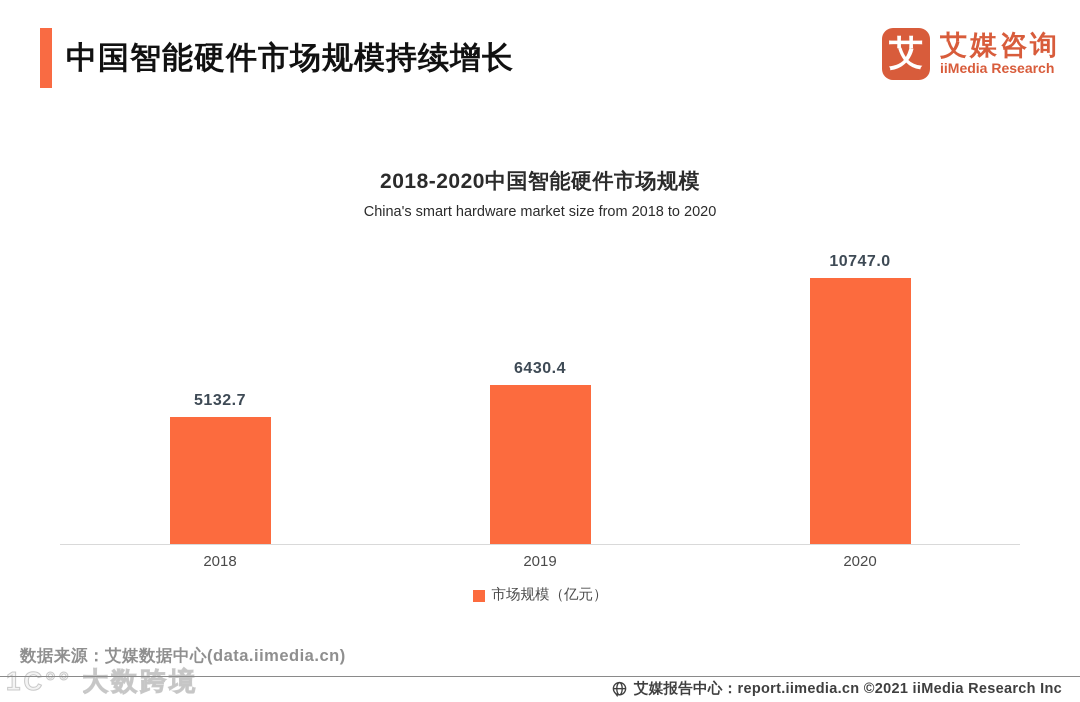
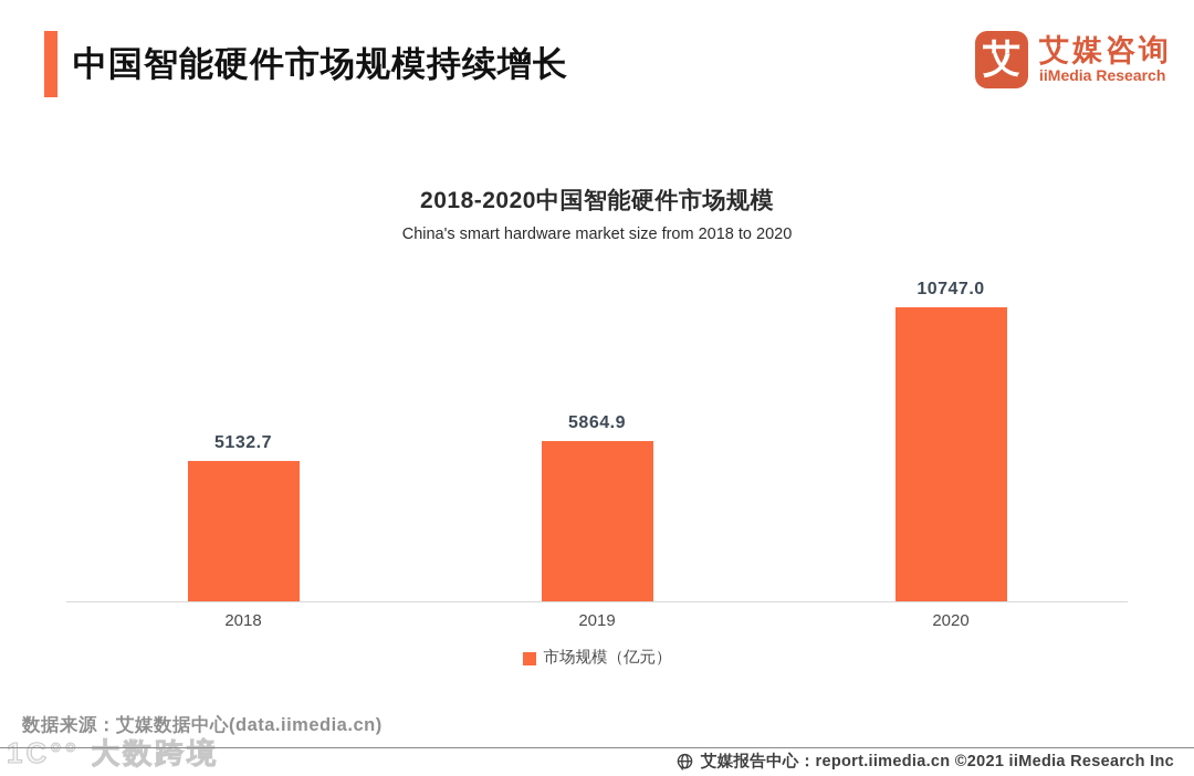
2019: 6430.4 -> 5864.9
